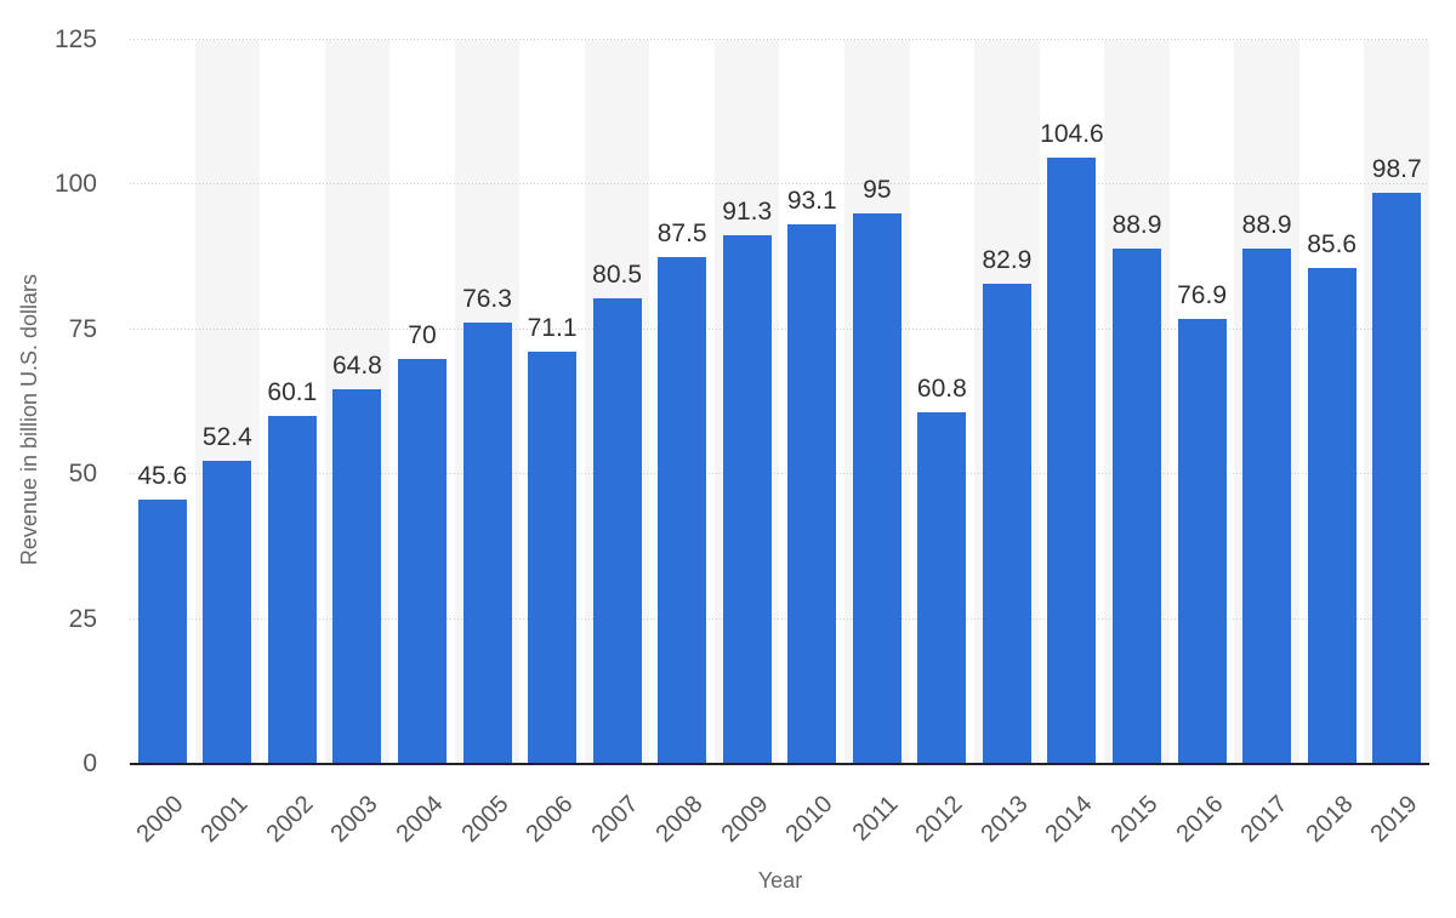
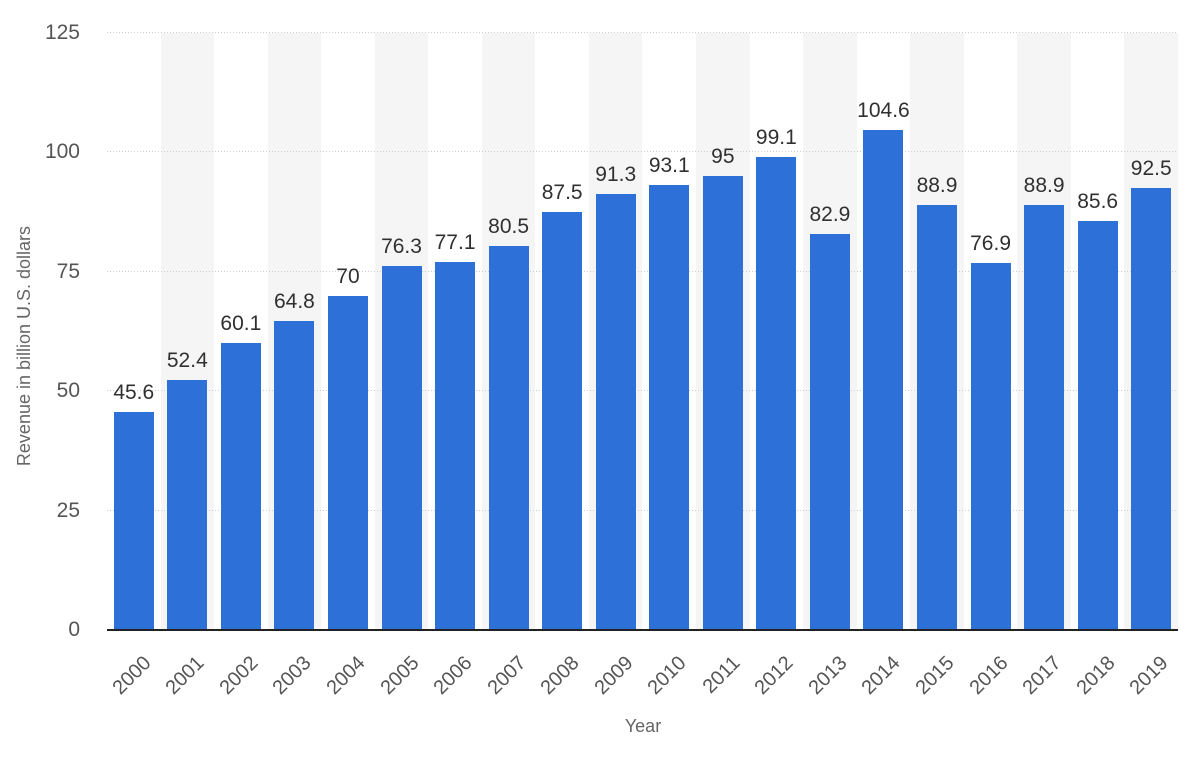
2006: 71.1 -> 77.1
2012: 60.8 -> 99.1
2019: 98.7 -> 92.5
